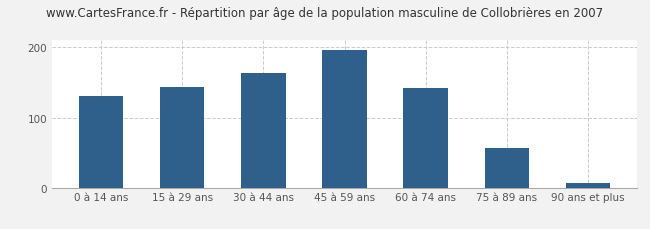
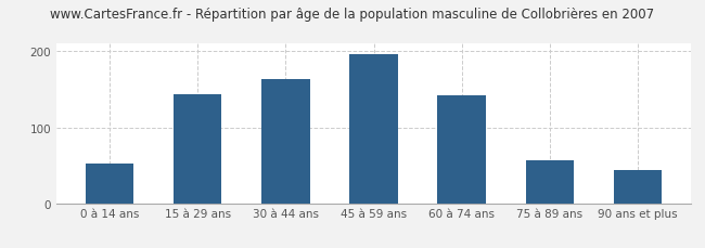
0 à 14 ans: 130 -> 52
90 ans et plus: 7 -> 44
